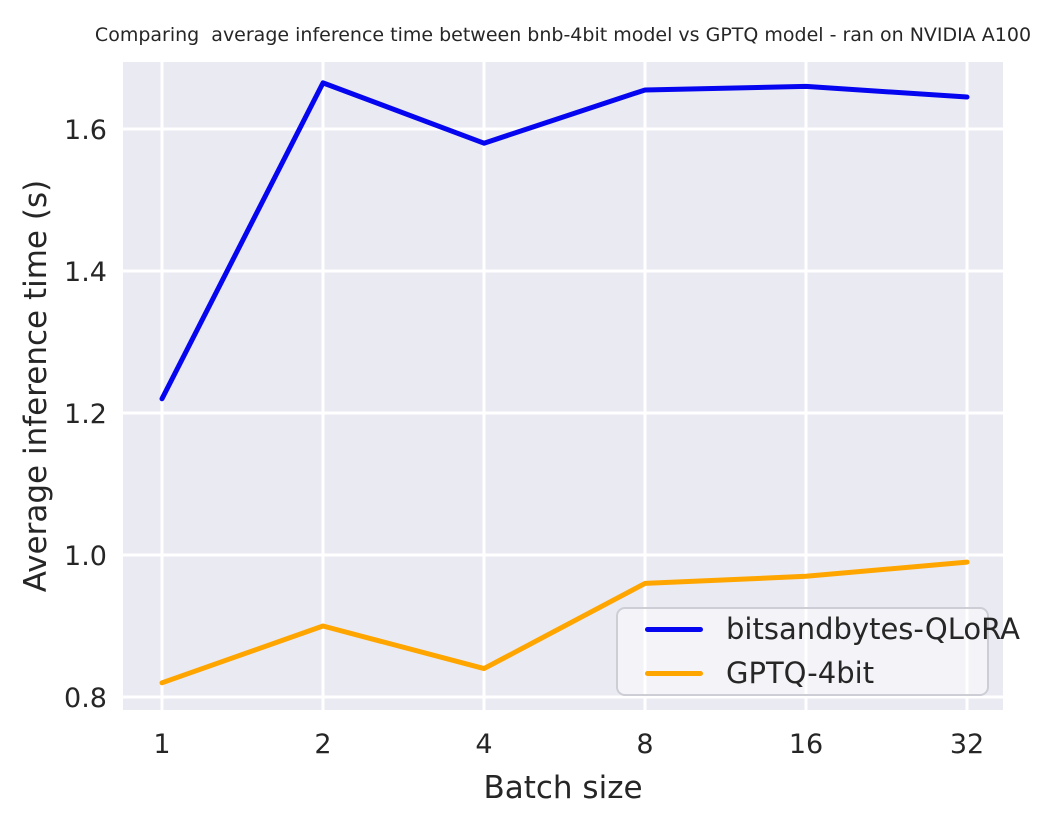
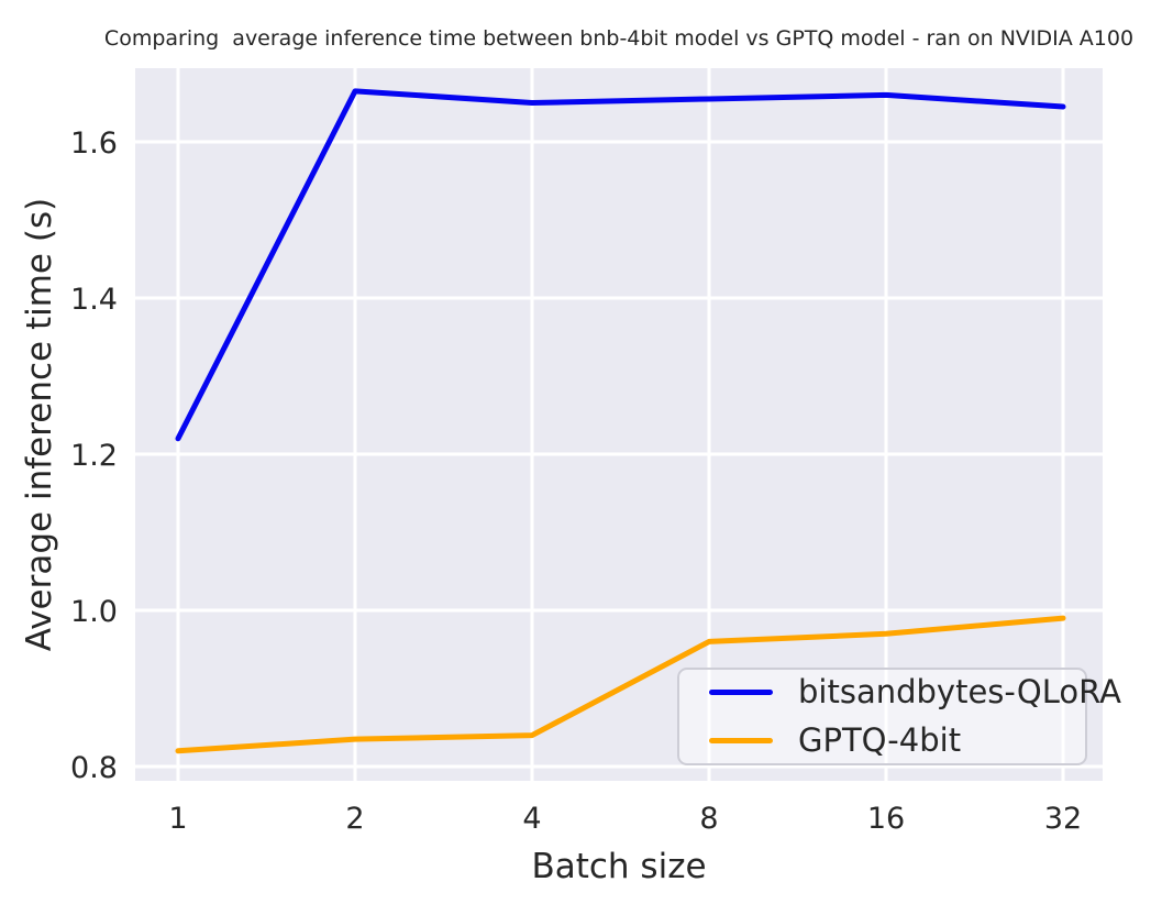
GPTQ-4bit/2: 0.90 -> 0.83
bitsandbytes-QLoRA/4: 1.58 -> 1.65
